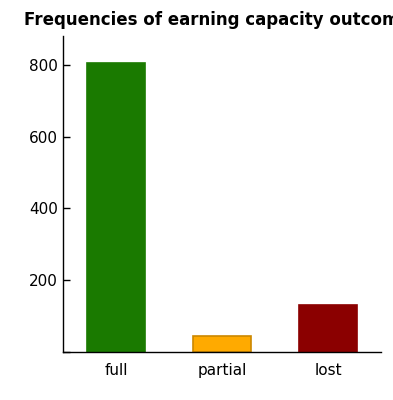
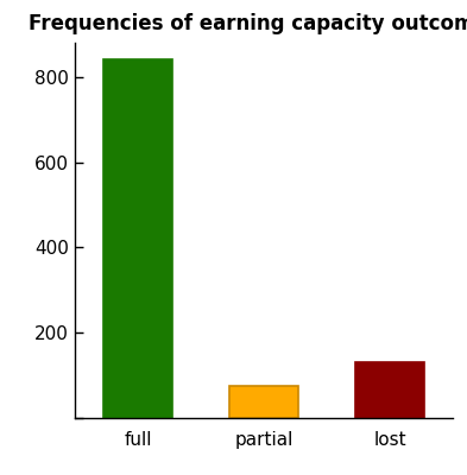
full: 805 -> 840
partial: 45 -> 75
